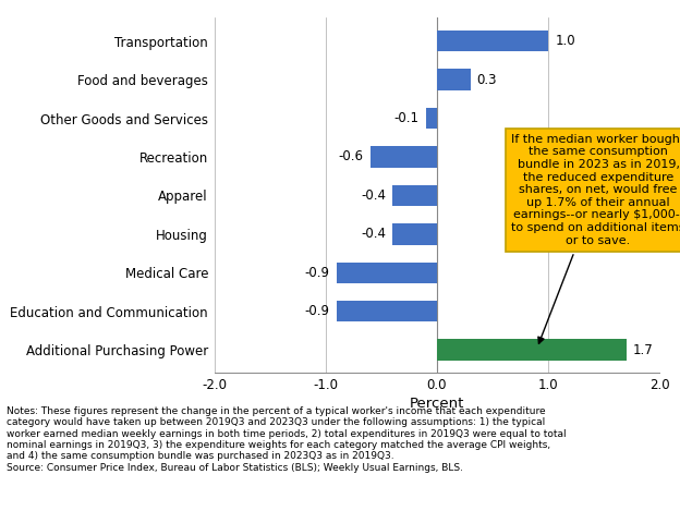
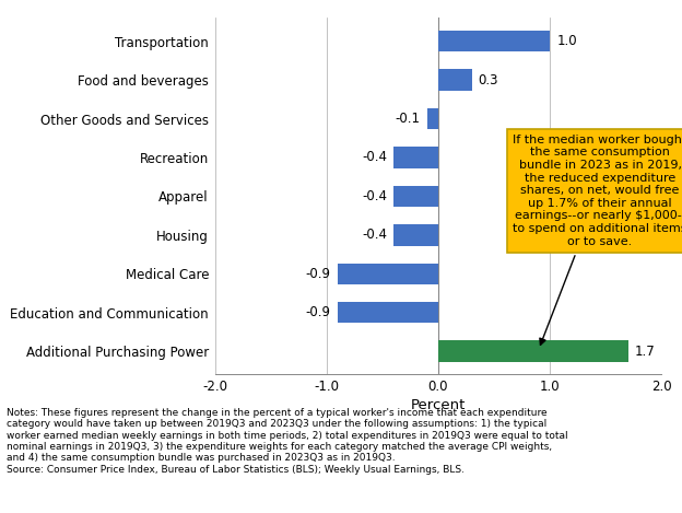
Recreation: -0.6 -> -0.4
